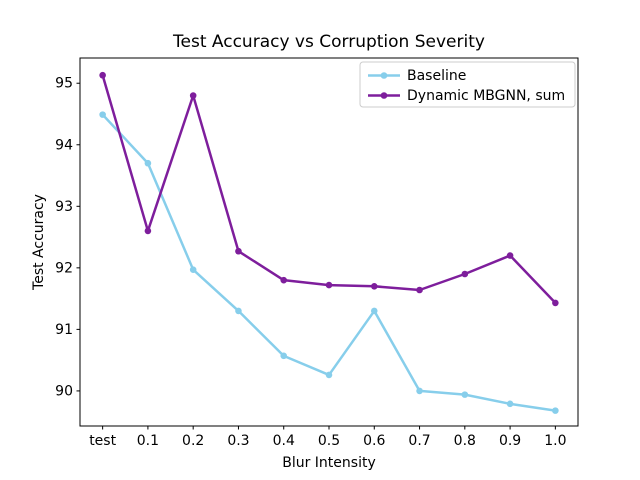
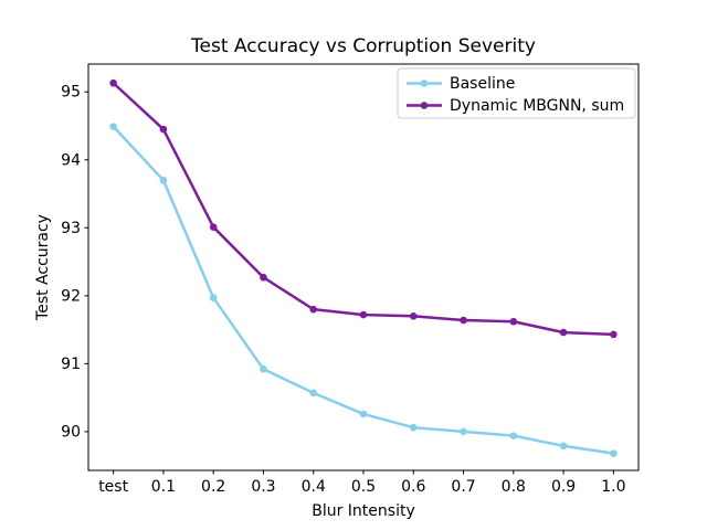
Dynamic MBGNN, sum/0.1: 92.6 -> 94.5
Dynamic MBGNN, sum/0.2: 94.8 -> 93.0
Baseline/0.3: 91.3 -> 90.9
Baseline/0.6: 91.3 -> 90.1
Dynamic MBGNN, sum/0.8: 91.9 -> 91.6
Dynamic MBGNN, sum/0.9: 92.2 -> 91.5
